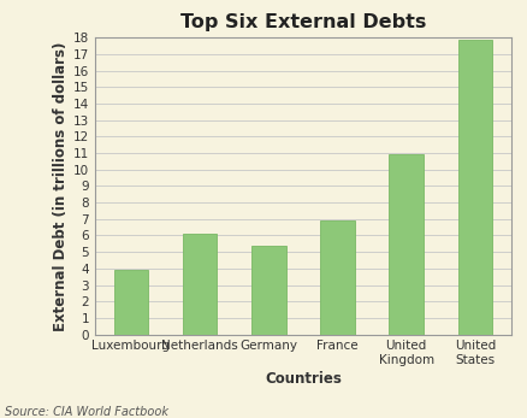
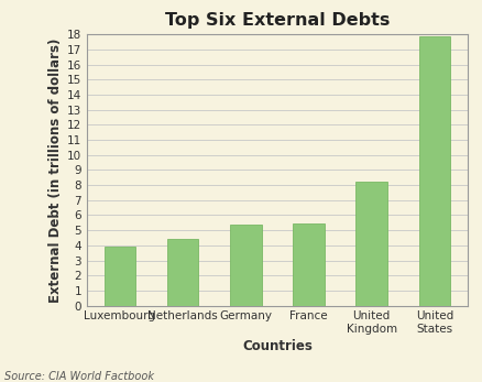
Netherlands: 6.1 -> 4.4
France: 6.9 -> 5.5
United Kingdom: 10.9 -> 8.2
